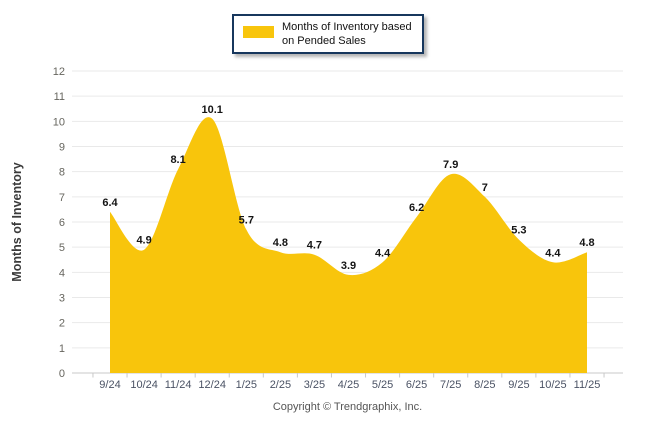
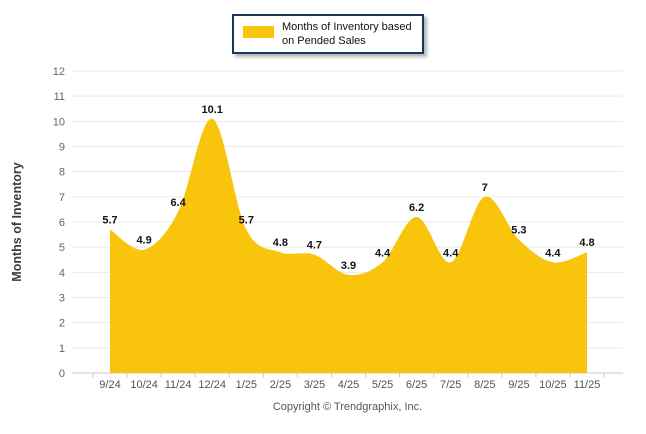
9/24: 6.4 -> 5.7
11/24: 8.1 -> 6.4
7/25: 7.9 -> 4.4
